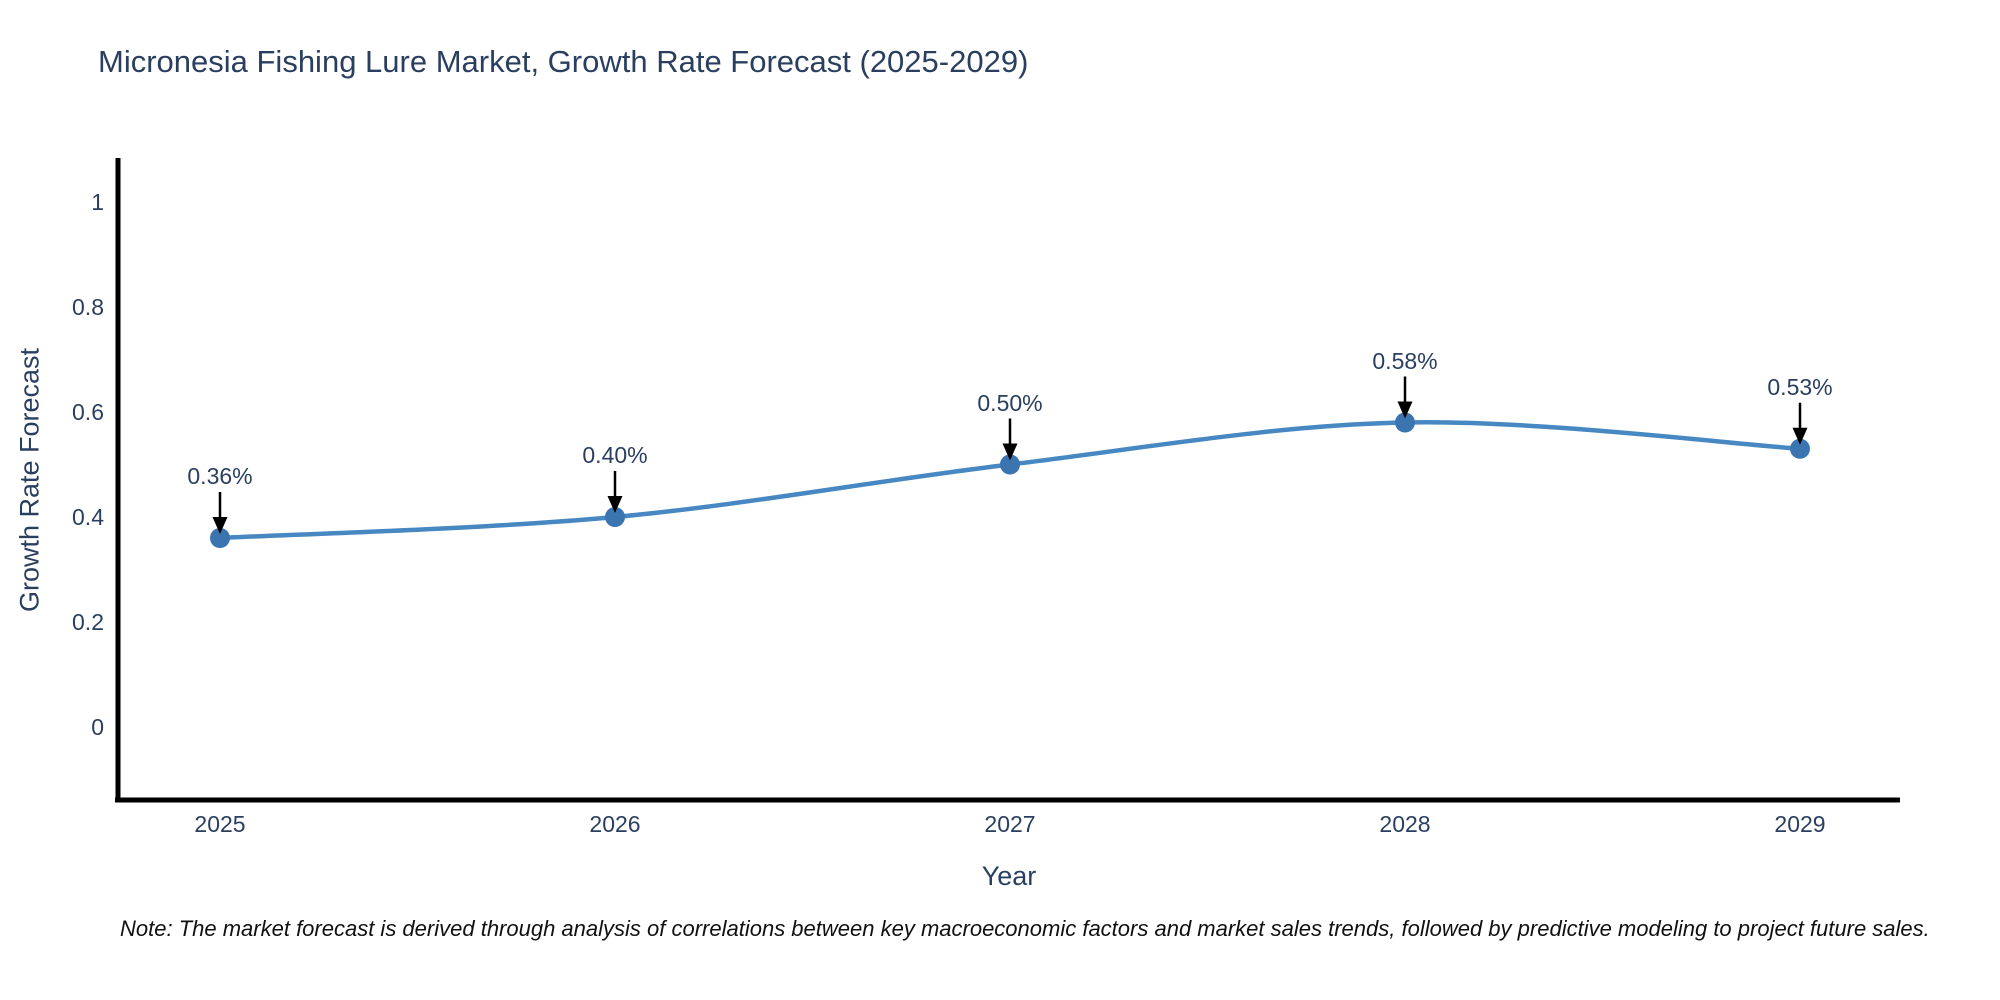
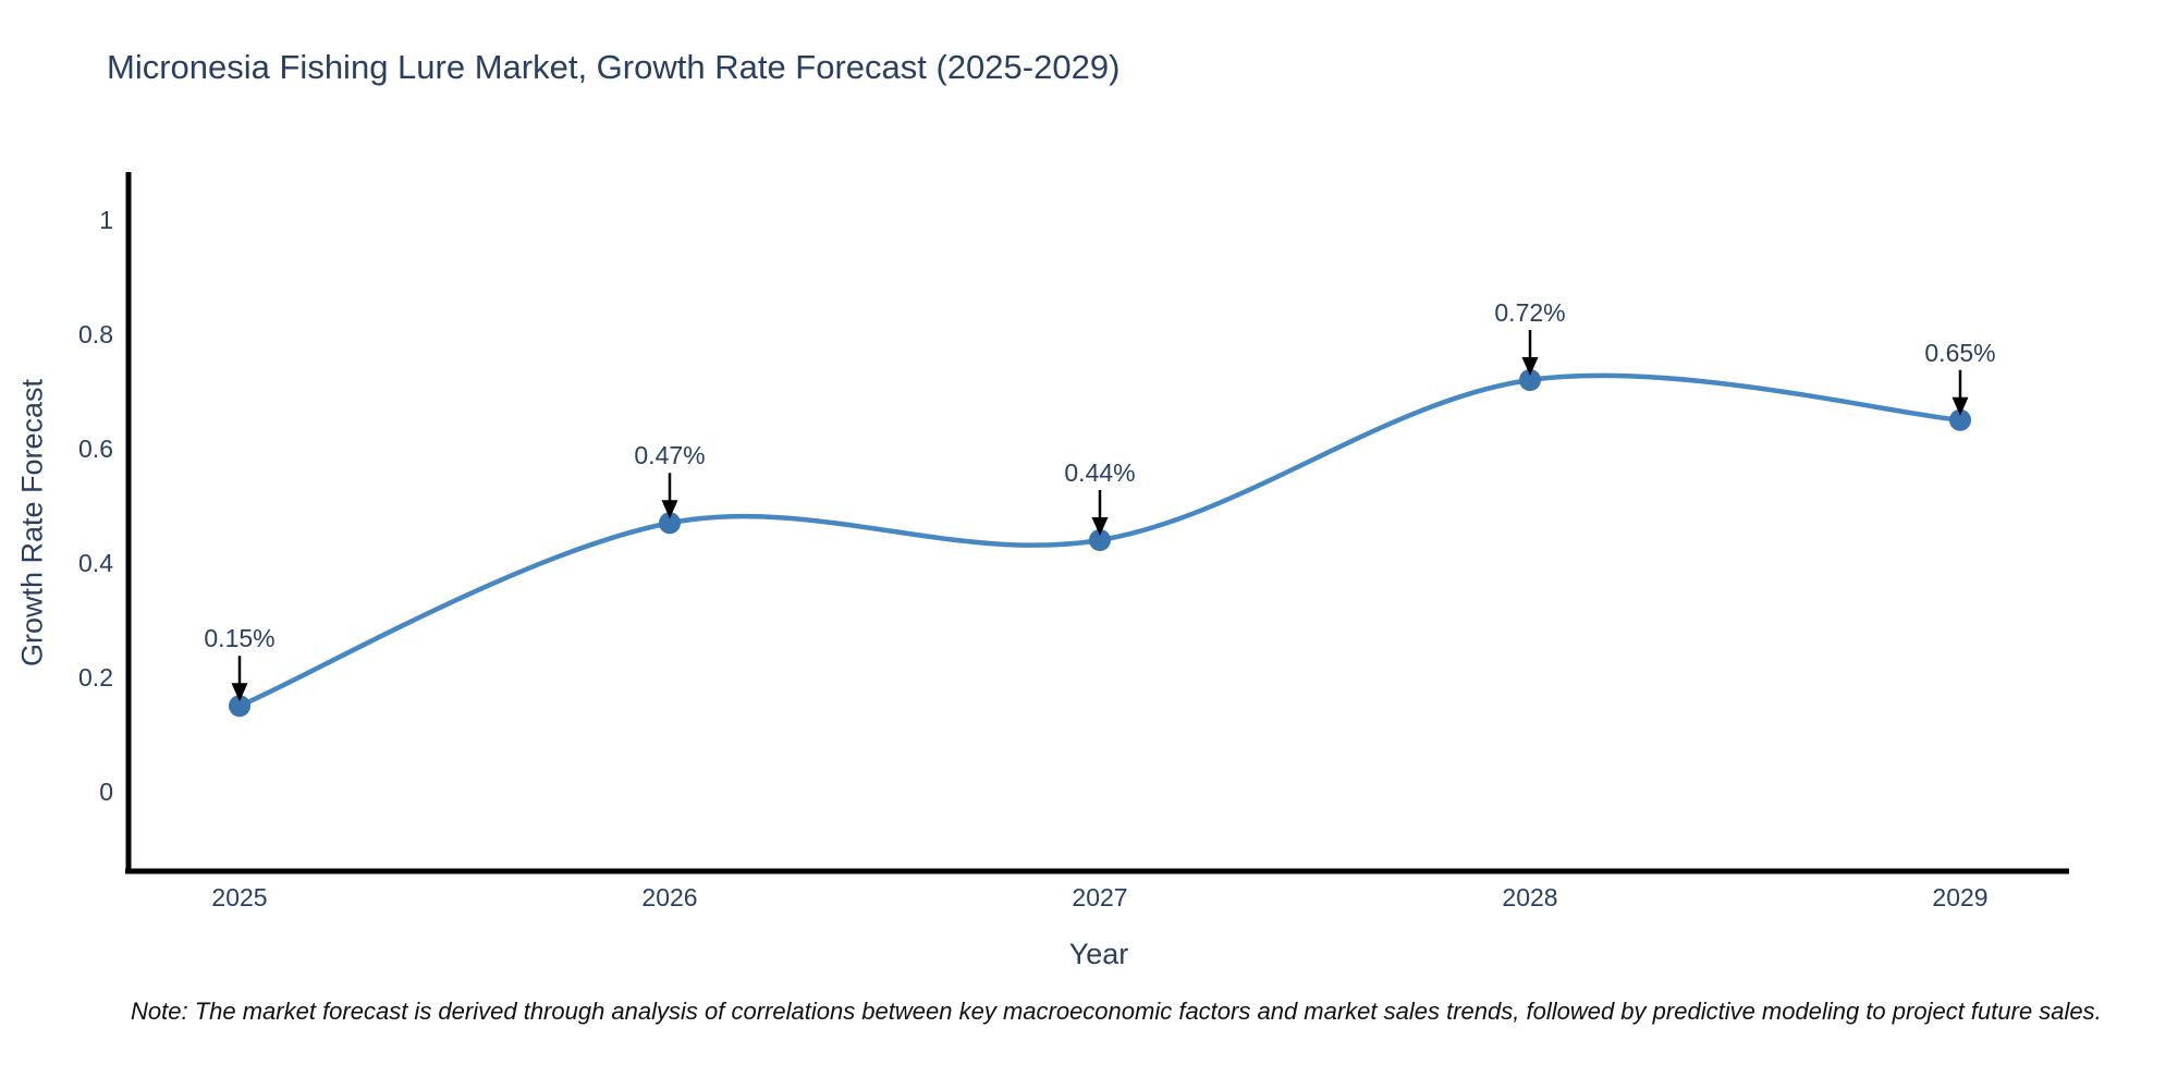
2025: 0.36% -> 0.15%
2026: 0.40% -> 0.47%
2027: 0.50% -> 0.44%
2028: 0.58% -> 0.72%
2029: 0.53% -> 0.65%
